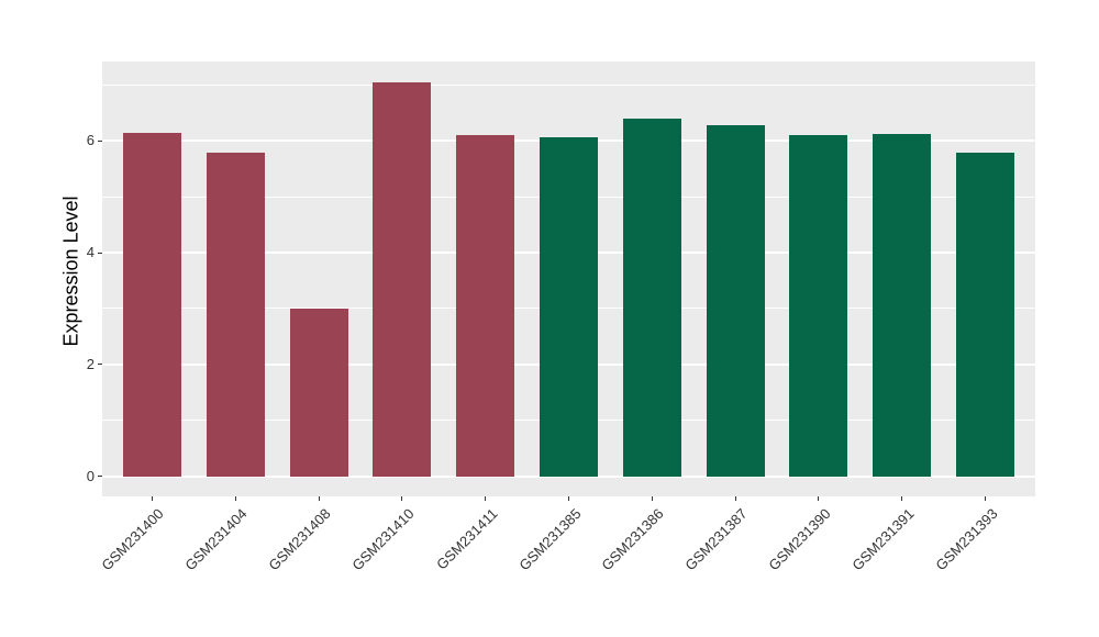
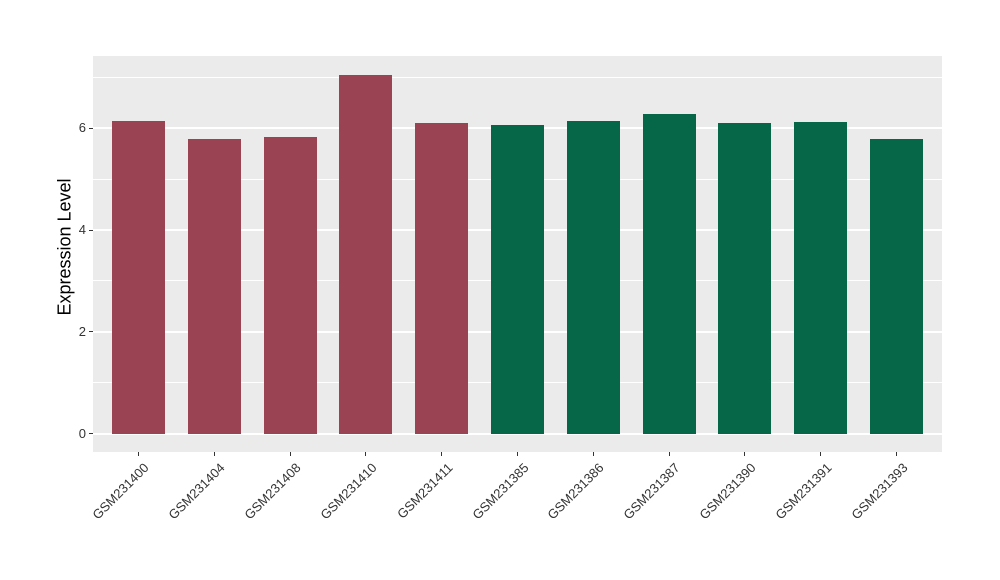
GSM231408: 3.0 -> 5.8
GSM231386: 6.4 -> 6.2
